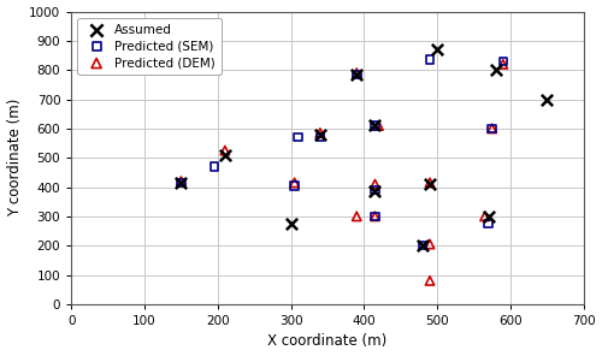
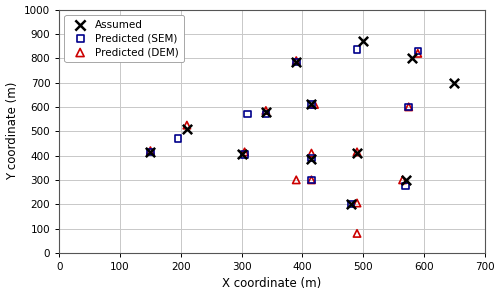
Assumed/300: 275 -> 405
